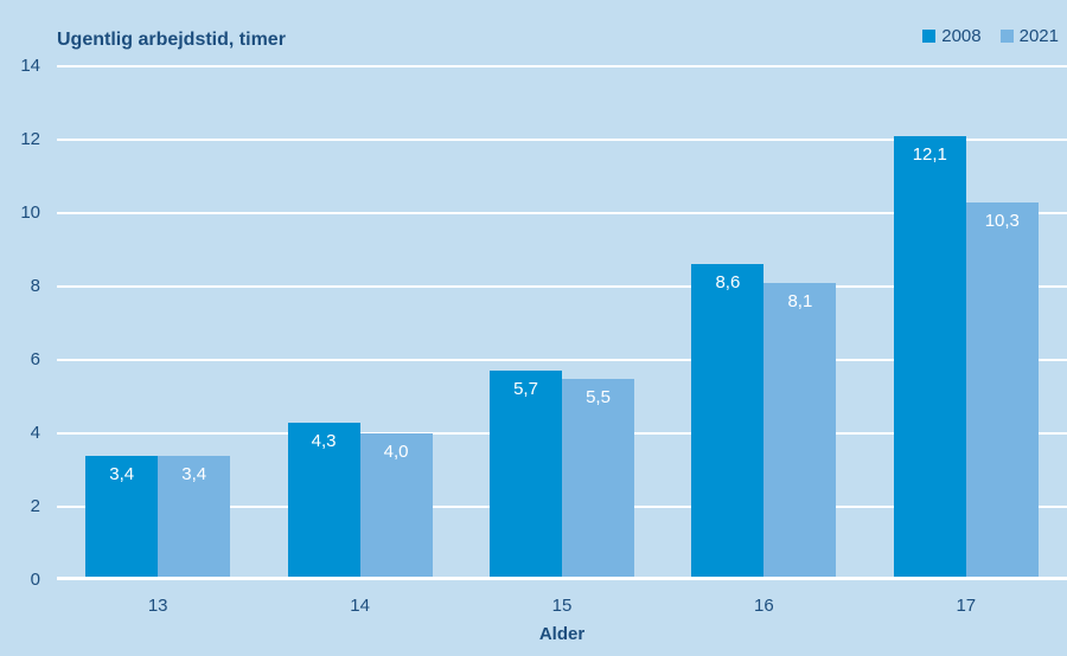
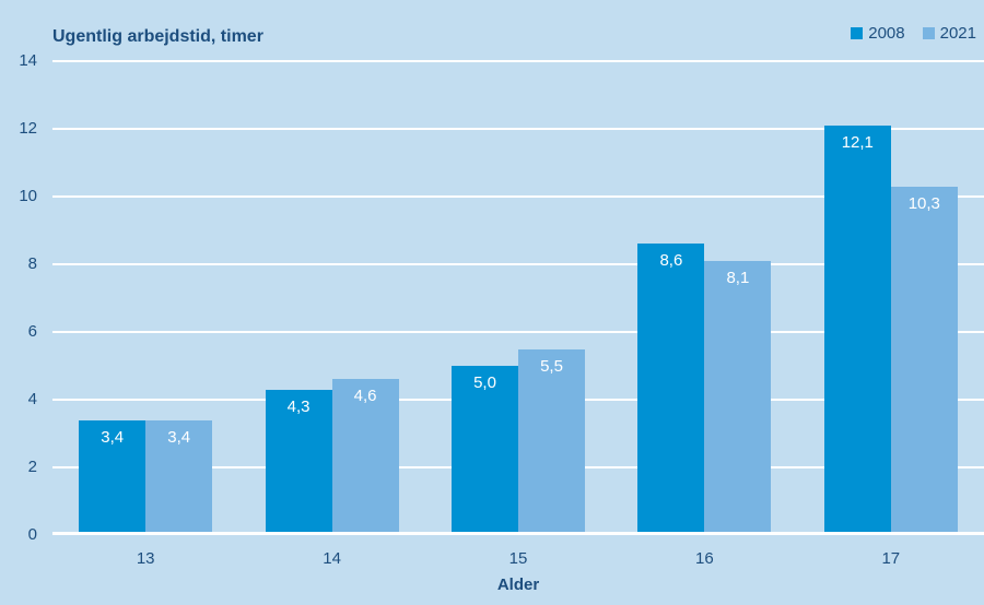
2021/14: 4,0 -> 4,6
2008/15: 5,7 -> 5,0
